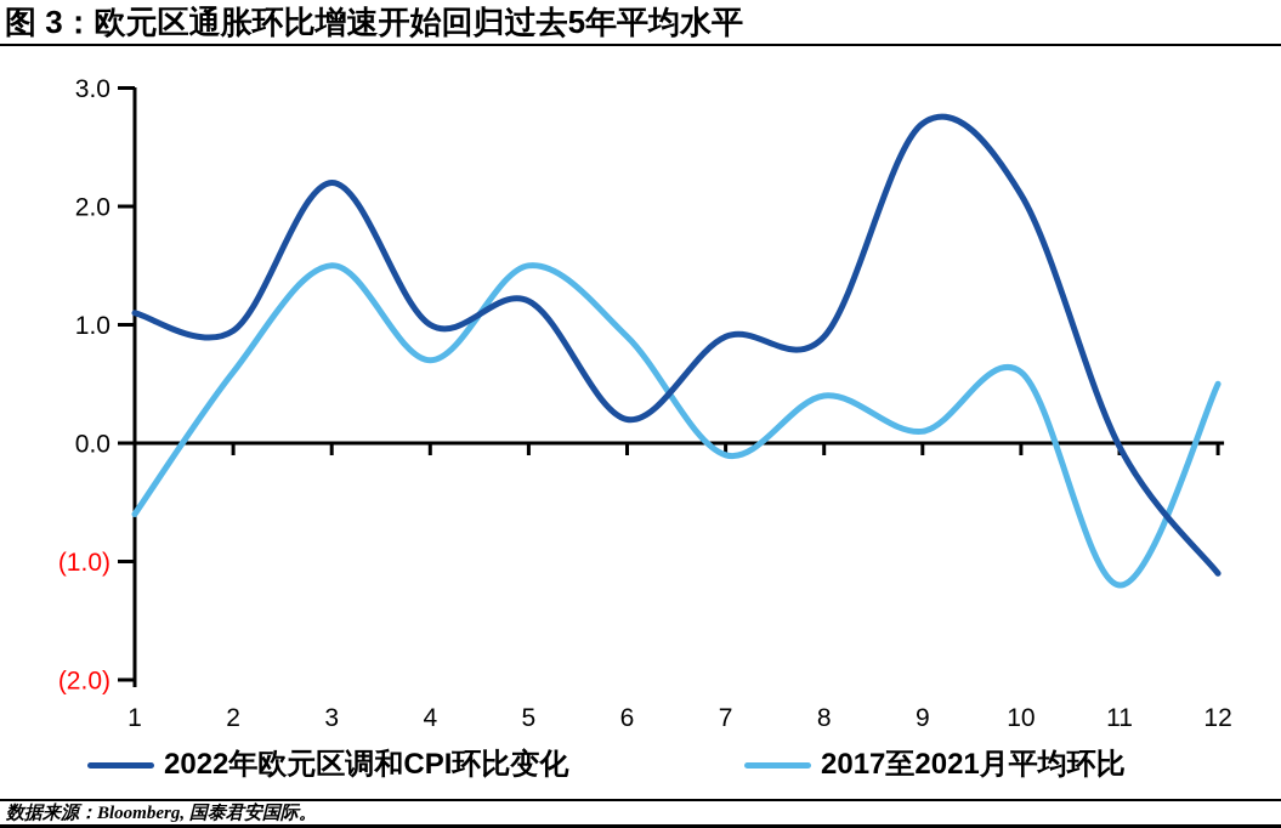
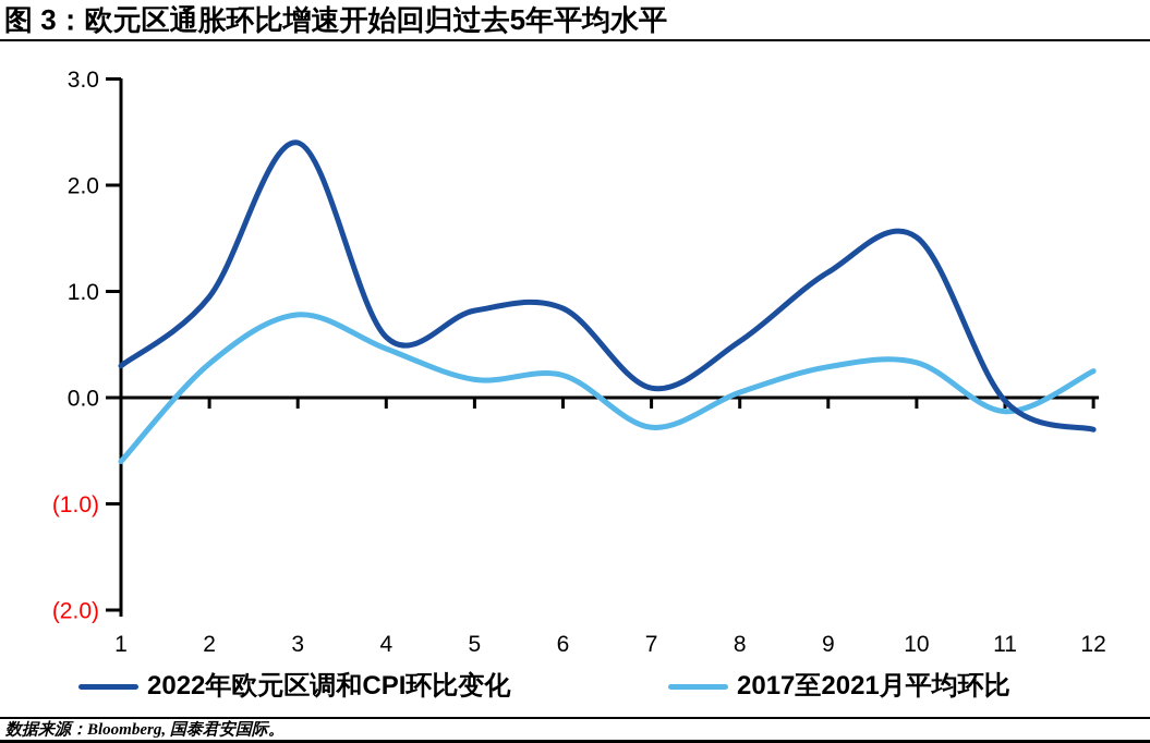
2022年欧元区调和CPI环比变化/1: 1.1 -> 0.3
2017至2021月平均环比/2: 0.6 -> 0.3
2022年欧元区调和CPI环比变化/3: 2.2 -> 2.4
2017至2021月平均环比/3: 1.5 -> 0.8
2022年欧元区调和CPI环比变化/4: 1.0 -> 0.6
2017至2021月平均环比/4: 0.7 -> 0.5
2022年欧元区调和CPI环比变化/5: 1.2 -> 0.8
2017至2021月平均环比/5: 1.5 -> 0.2
2022年欧元区调和CPI环比变化/6: 0.2 -> 0.8
2017至2021月平均环比/6: 0.9 -> 0.2
2022年欧元区调和CPI环比变化/7: 0.9 -> 0.1
2017至2021月平均环比/7: -0.1 -> -0.3
2022年欧元区调和CPI环比变化/8: 0.9 -> 0.5
2017至2021月平均环比/8: 0.4 -> 0.1
2022年欧元区调和CPI环比变化/9: 2.7 -> 1.2
2017至2021月平均环比/9: 0.1 -> 0.3
2022年欧元区调和CPI环比变化/10: 2.1 -> 1.5
2017至2021月平均环比/10: 0.6 -> 0.3
2017至2021月平均环比/11: -1.2 -> -0.1
2022年欧元区调和CPI环比变化/12: -1.1 -> -0.3
2017至2021月平均环比/12: 0.5 -> 0.2
